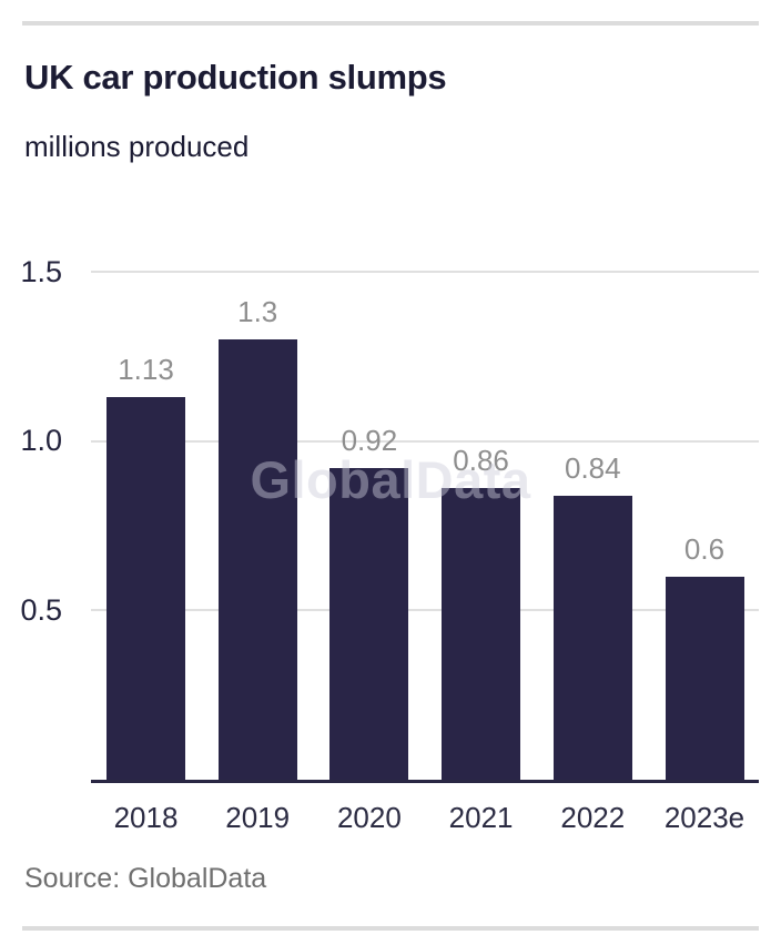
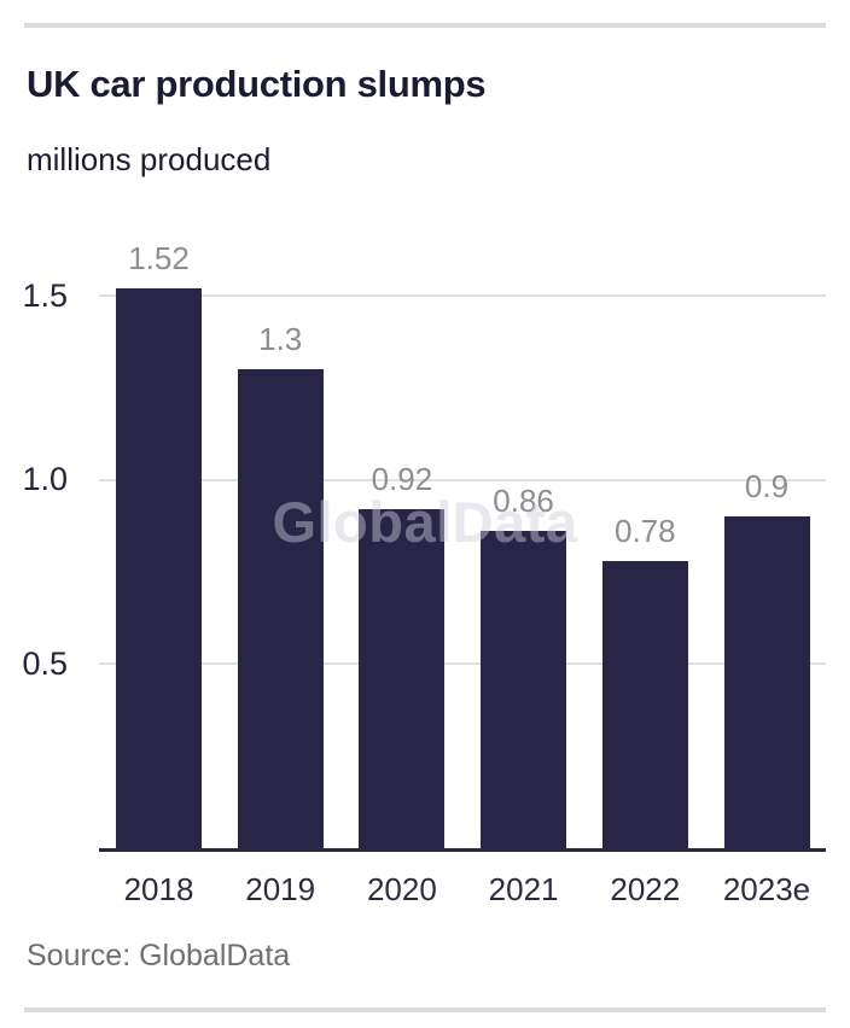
2018: 1.13 -> 1.52
2022: 0.84 -> 0.78
2023e: 0.6 -> 0.9
